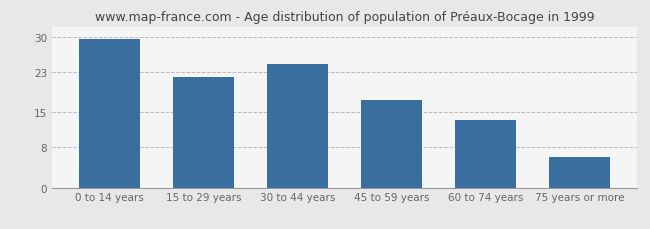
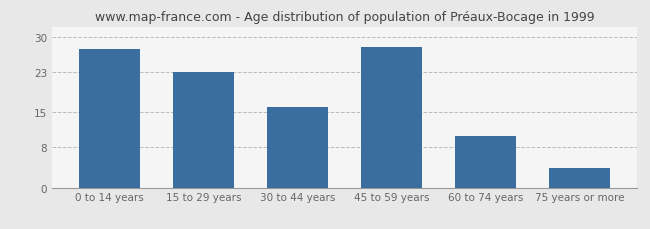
0 to 14 years: 29.5 -> 27.6
15 to 29 years: 22.0 -> 23.0
30 to 44 years: 24.5 -> 16.0
45 to 59 years: 17.5 -> 28.0
60 to 74 years: 13.5 -> 10.2
75 years or more: 6.0 -> 3.8
